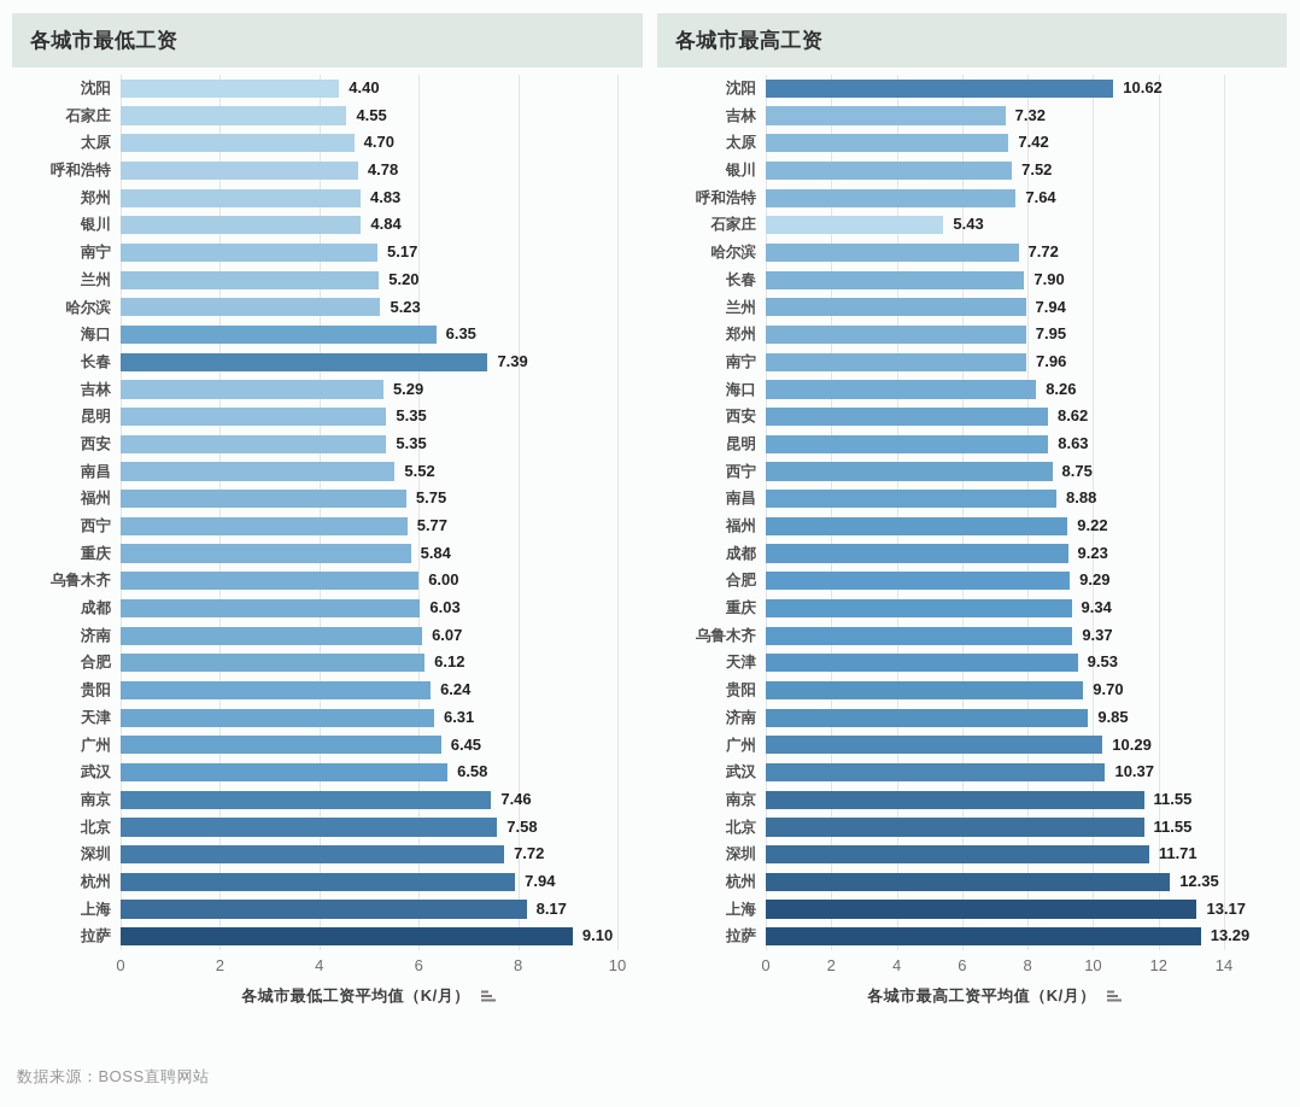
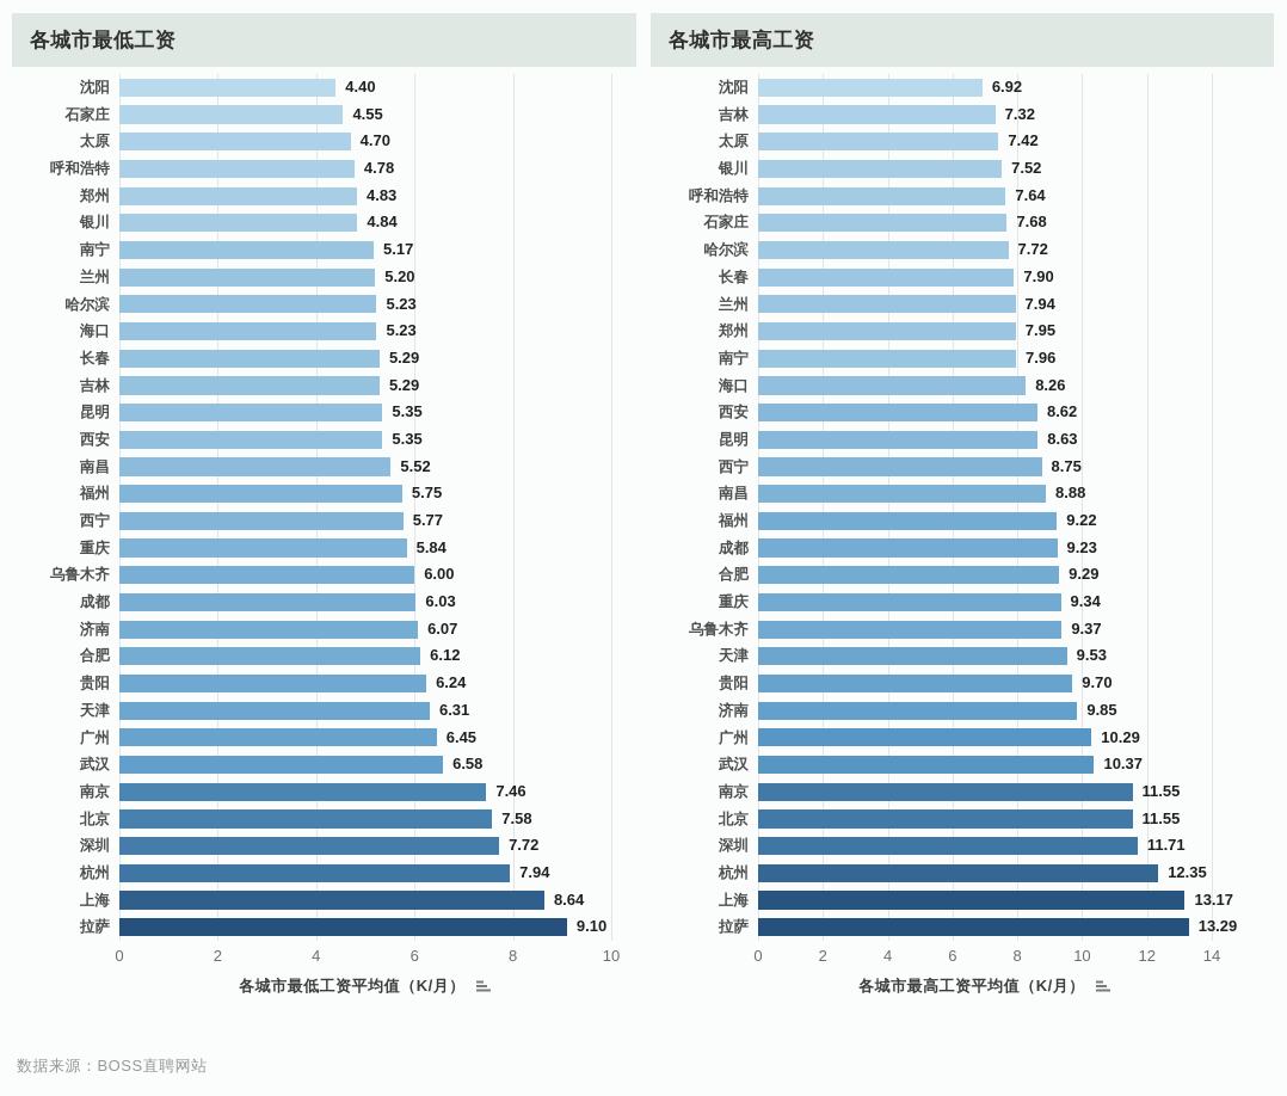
各城市最低工资/海口: 6.35 -> 5.23
各城市最低工资/长春: 7.39 -> 5.29
各城市最低工资/上海: 8.17 -> 8.64
各城市最高工资/沈阳: 10.62 -> 6.92
各城市最高工资/石家庄: 5.43 -> 7.68
